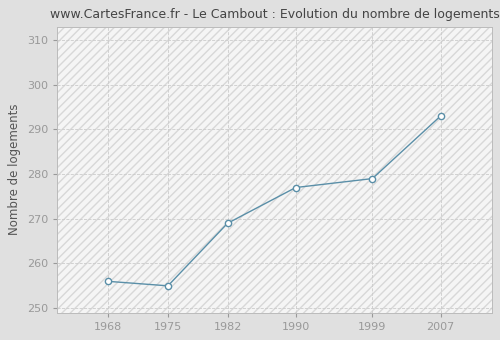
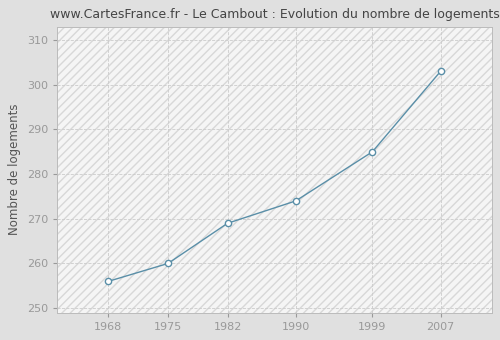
1975: 255 -> 260
1990: 277 -> 274
1999: 279 -> 285
2007: 293 -> 303
